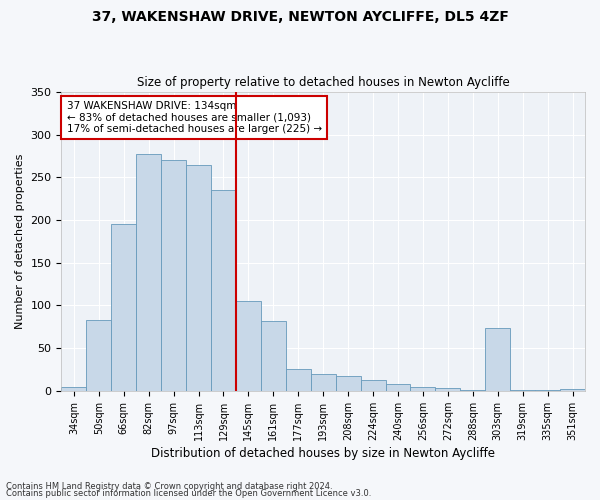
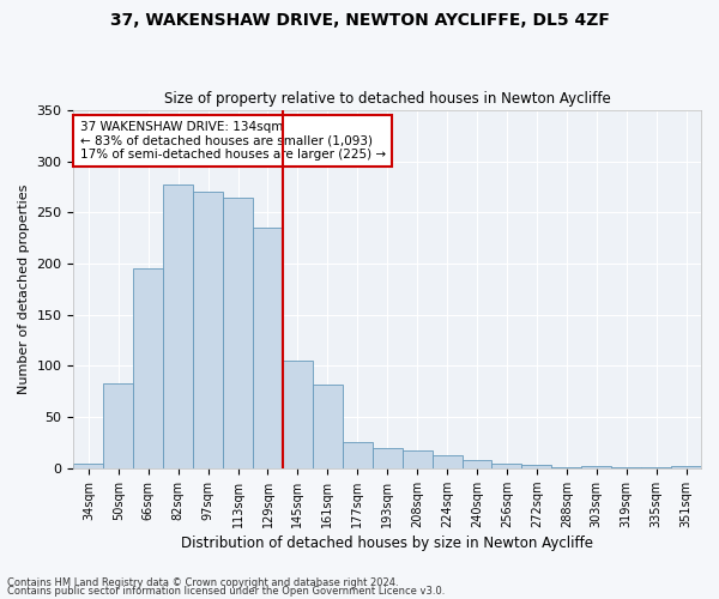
303sqm: 74 -> 2
